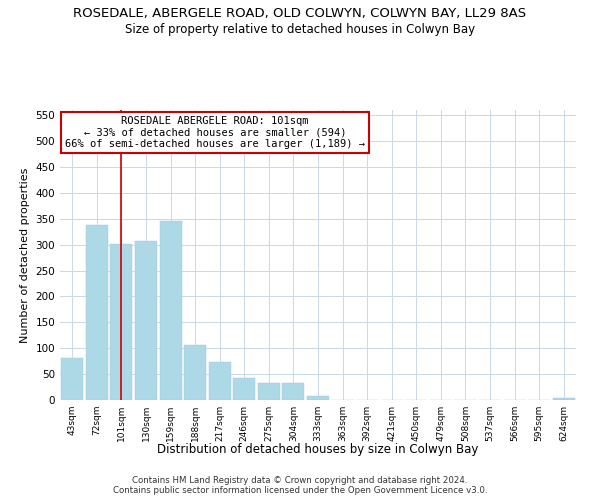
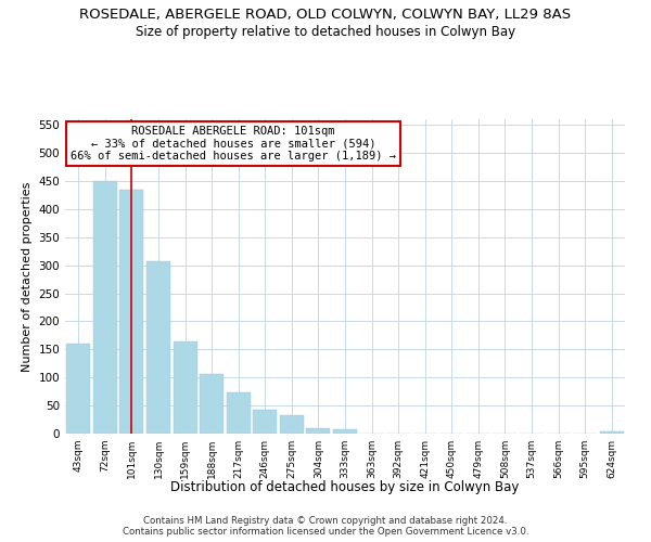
43sqm: 82 -> 160
72sqm: 338 -> 450
101sqm: 302 -> 435
159sqm: 346 -> 165
304sqm: 32 -> 10
